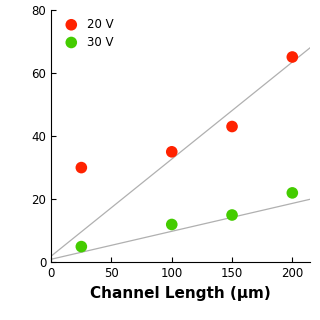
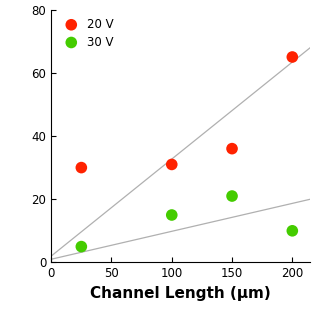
20 V/100: 35 -> 31
30 V/100: 12 -> 15
20 V/150: 43 -> 36
30 V/150: 15 -> 21
30 V/200: 22 -> 10
